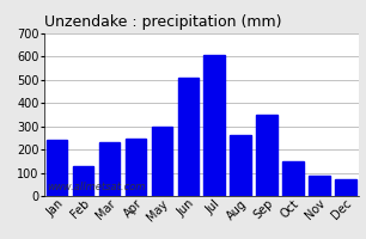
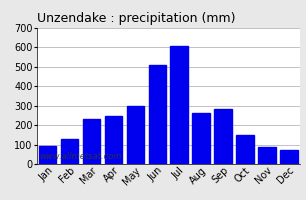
Jan: 240 -> 100
Sep: 350 -> 280
